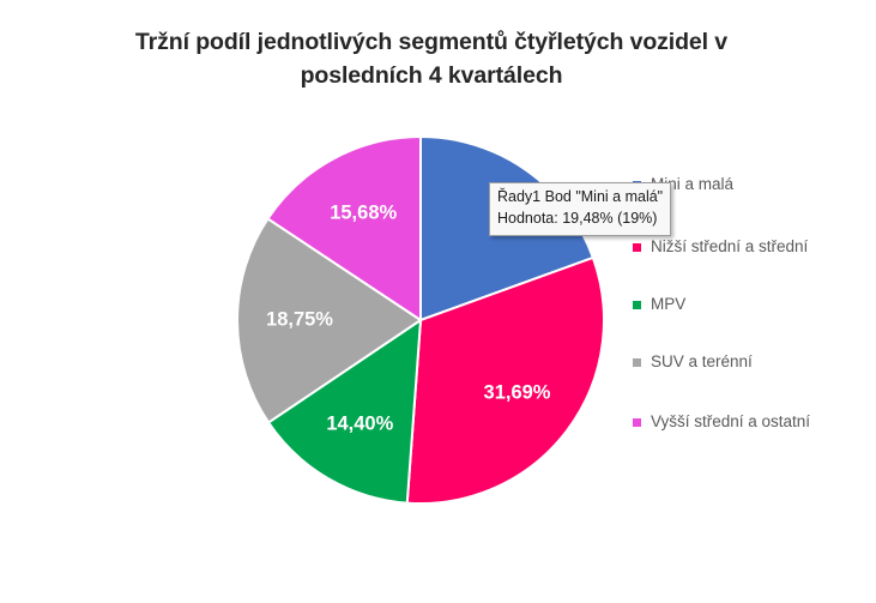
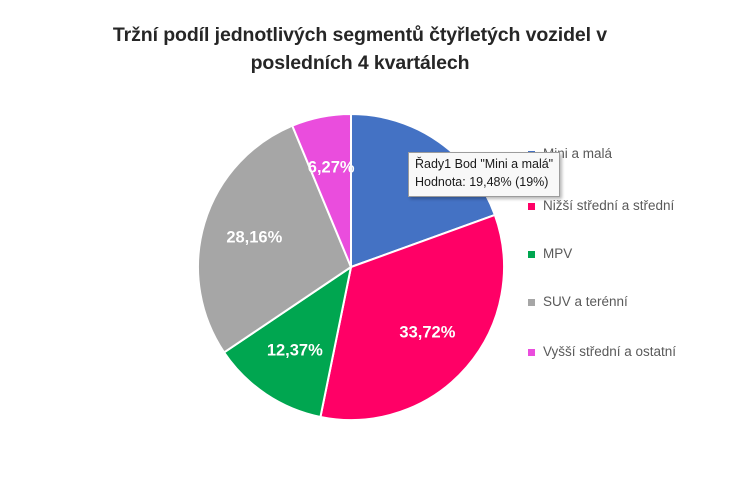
Nižší střední a střední: 31,69% -> 33,72%
MPV: 14,40% -> 12,37%
SUV a terénní: 18,75% -> 28,16%
Vyšší střední a ostatní: 15,68% -> 6,27%
